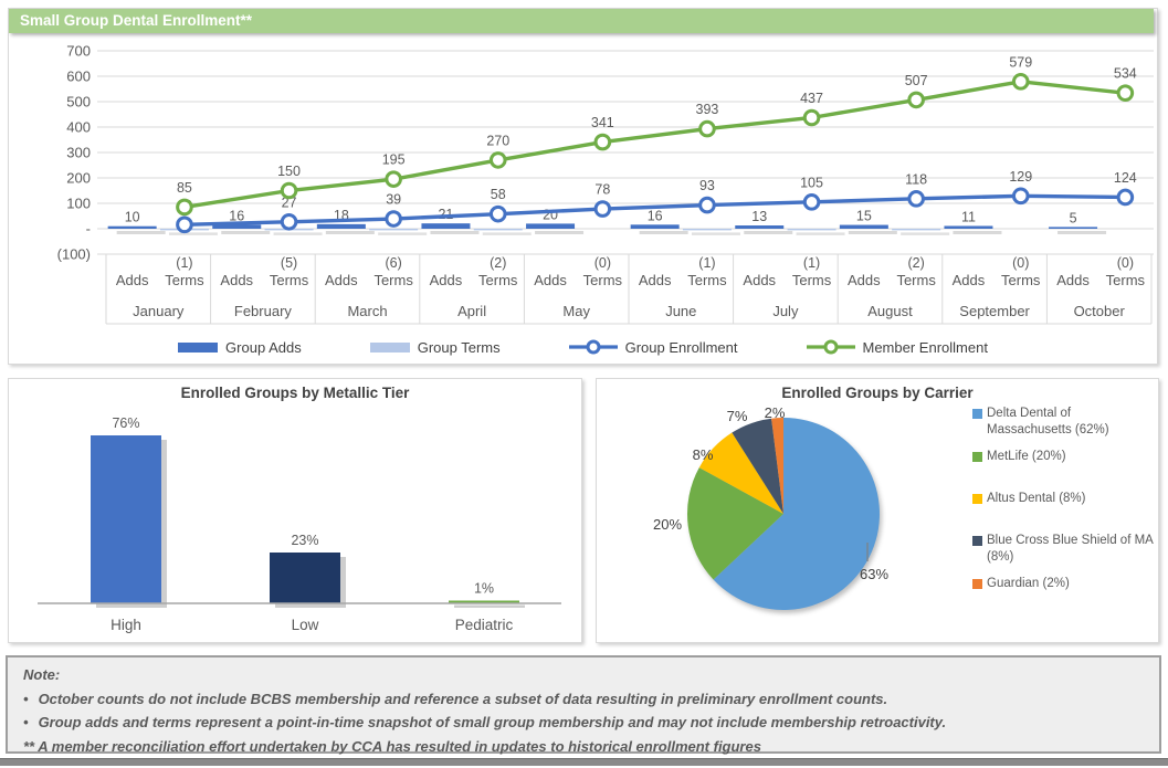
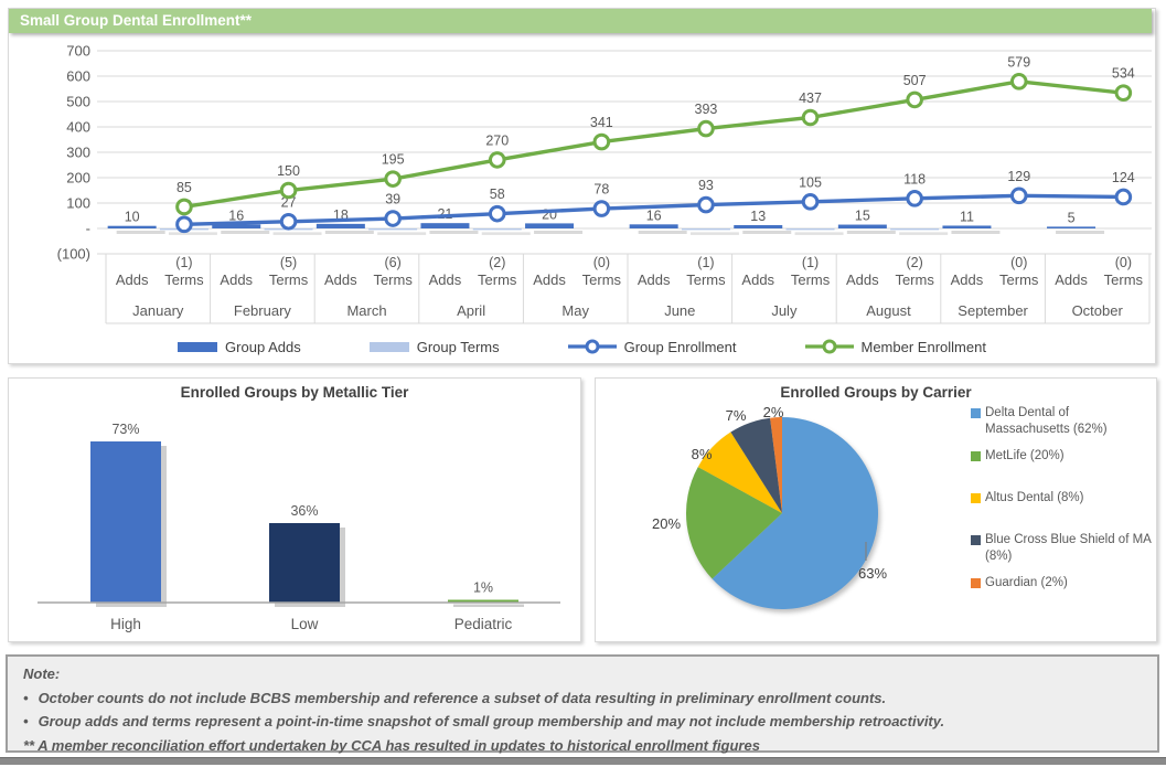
Enrolled Groups by Metallic Tier/High: 76% -> 73%
Enrolled Groups by Metallic Tier/Low: 23% -> 36%
